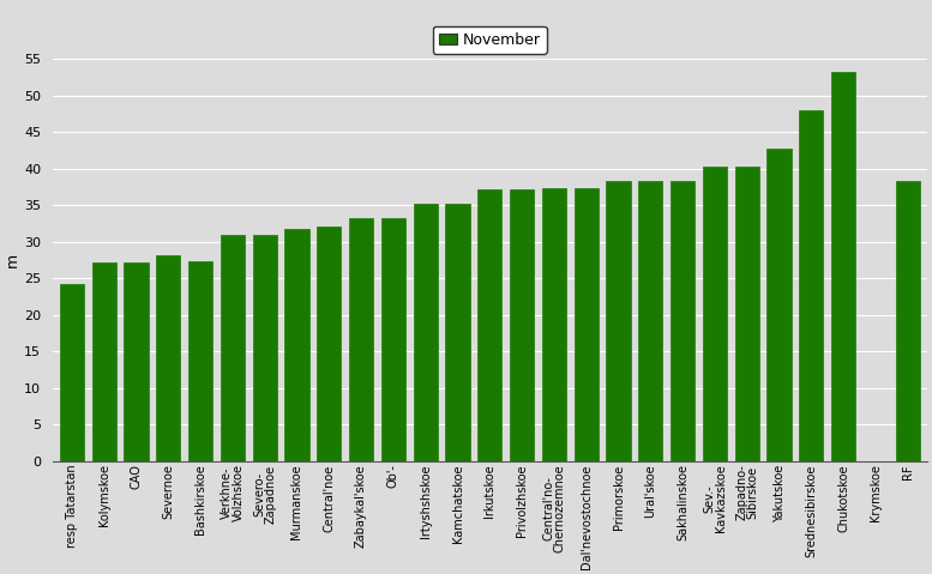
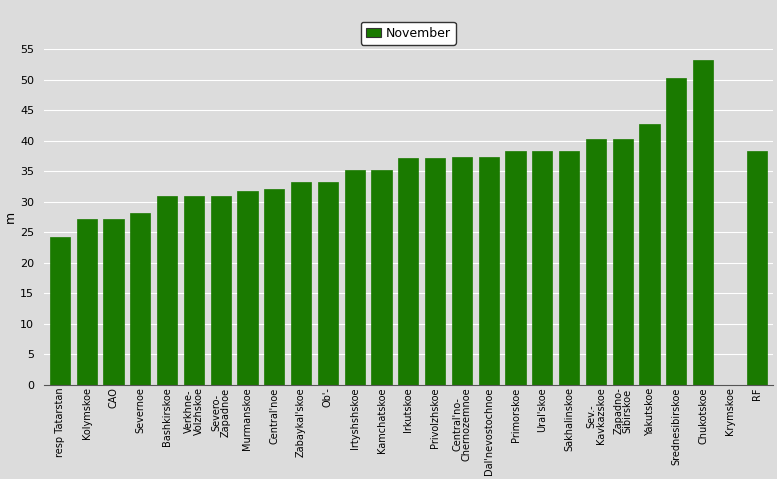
Bashkirskoe: 27.4 -> 31.0
Srednesibirskoe: 48.0 -> 50.3
